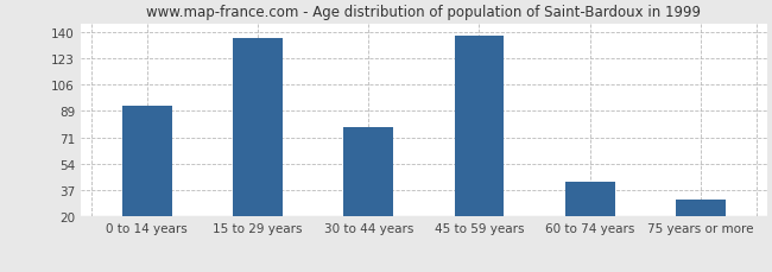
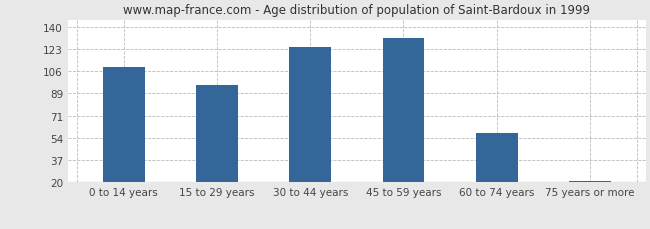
0 to 14 years: 92 -> 109
15 to 29 years: 136 -> 95
30 to 44 years: 78 -> 124
45 to 59 years: 137 -> 131
60 to 74 years: 43 -> 58
75 years or more: 31 -> 21
